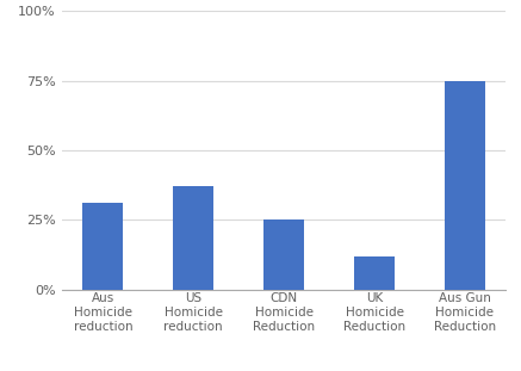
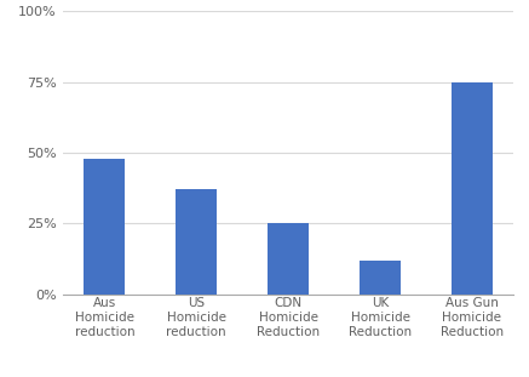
Aus Homicide reduction: 31% -> 48%
